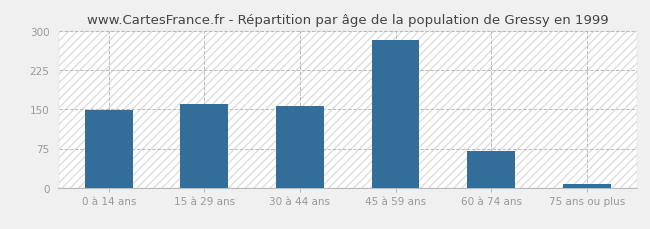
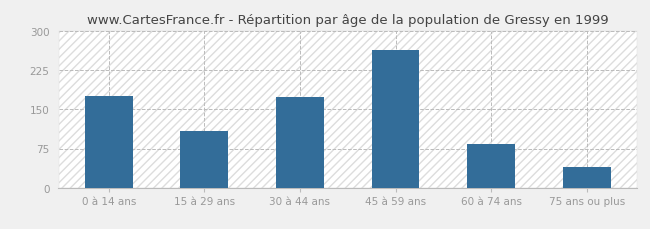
0 à 14 ans: 148 -> 176
15 à 29 ans: 160 -> 108
30 à 44 ans: 156 -> 174
45 à 59 ans: 283 -> 264
60 à 74 ans: 70 -> 84
75 ans ou plus: 7 -> 40
